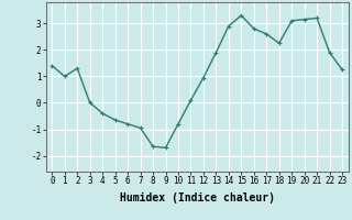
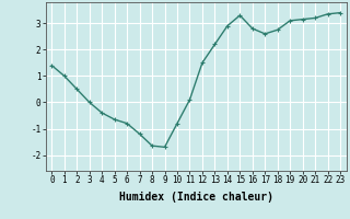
2: 1.30 -> 0.50
7: -0.95 -> -1.20
12: 0.95 -> 1.50
13: 1.90 -> 2.20
18: 2.25 -> 2.75
22: 1.90 -> 3.35
23: 1.25 -> 3.40
